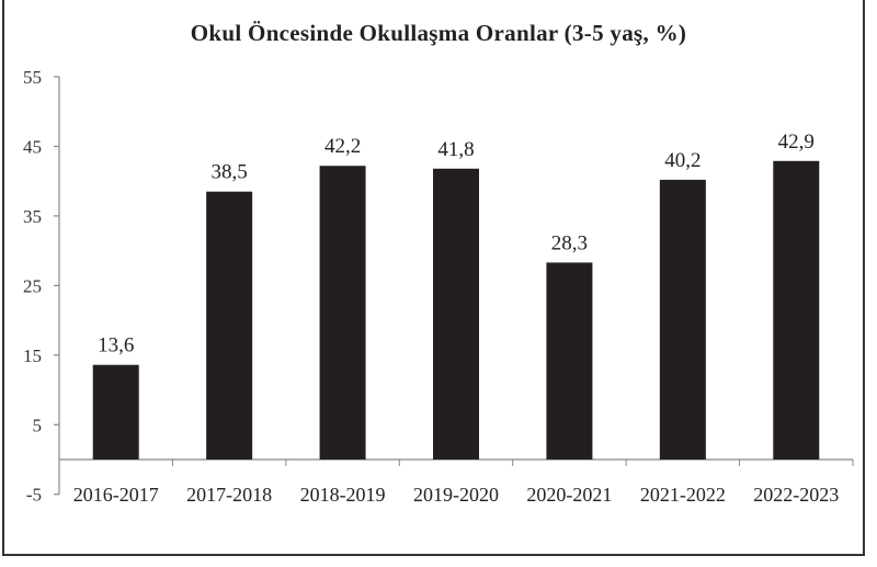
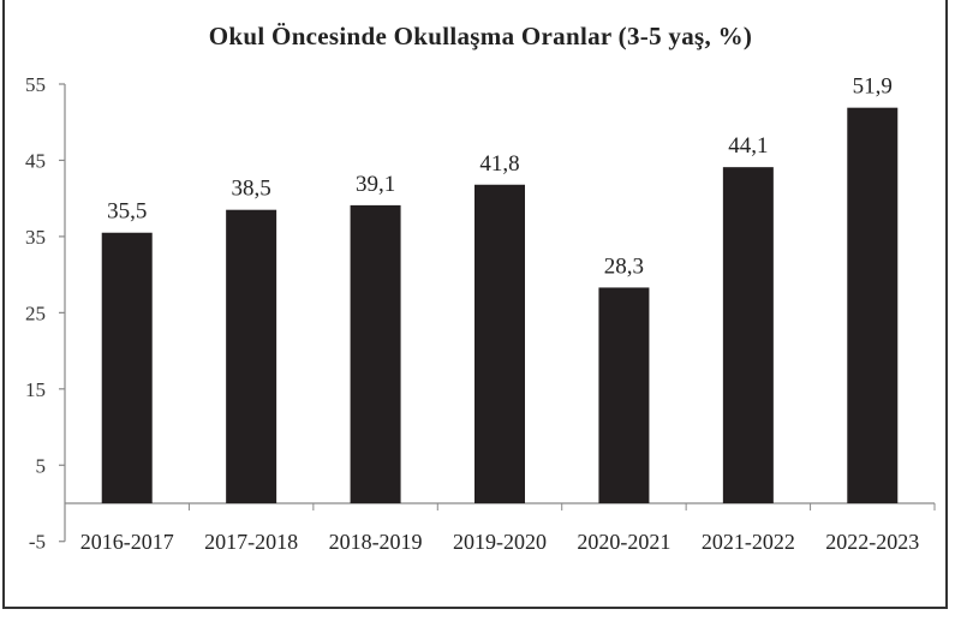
2016-2017: 13,6 -> 35,5
2018-2019: 42,2 -> 39,1
2021-2022: 40,2 -> 44,1
2022-2023: 42,9 -> 51,9
